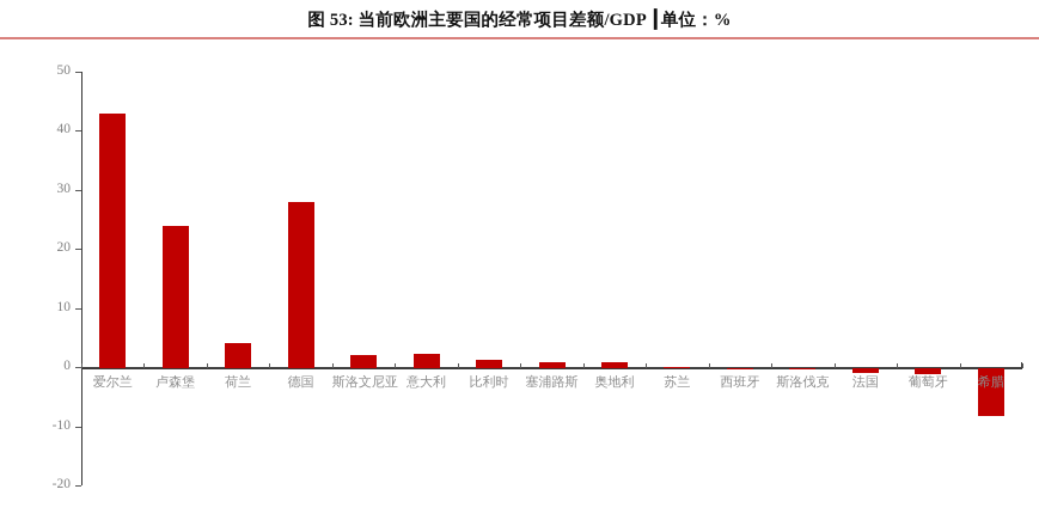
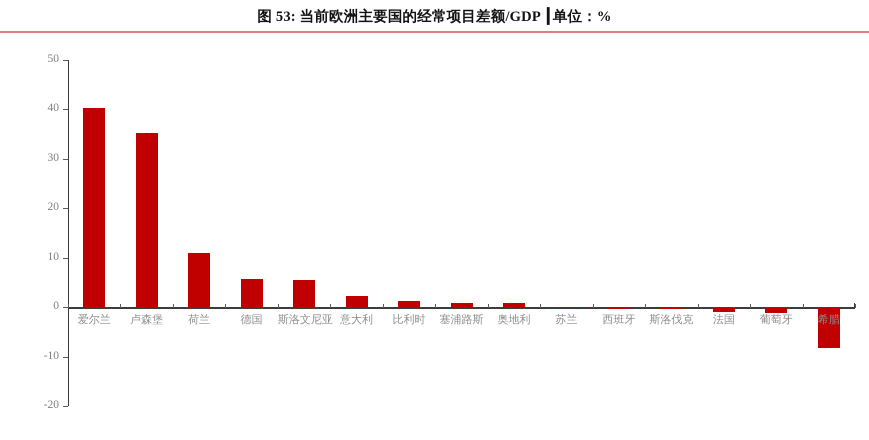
爱尔兰: 43 -> 40
卢森堡: 24 -> 35
荷兰: 4 -> 11
德国: 28 -> 6
斯洛文尼亚: 2 -> 5
